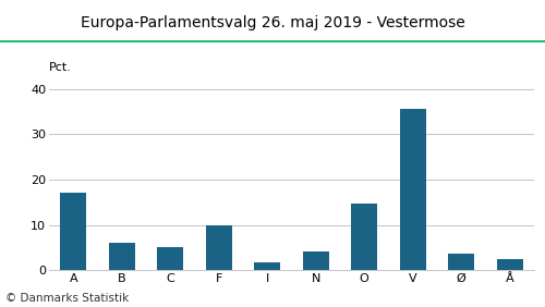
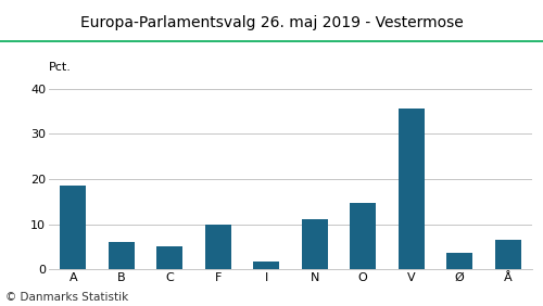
A: 17.0 -> 18.5
N: 4.2 -> 11.0
Å: 2.5 -> 6.5
